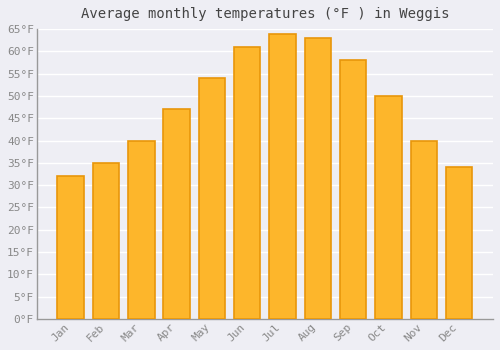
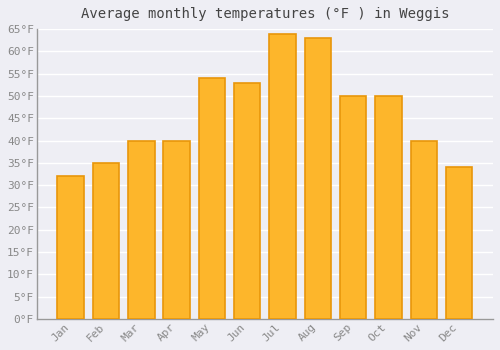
Apr: 47°F -> 40°F
Jun: 61°F -> 53°F
Sep: 58°F -> 50°F
